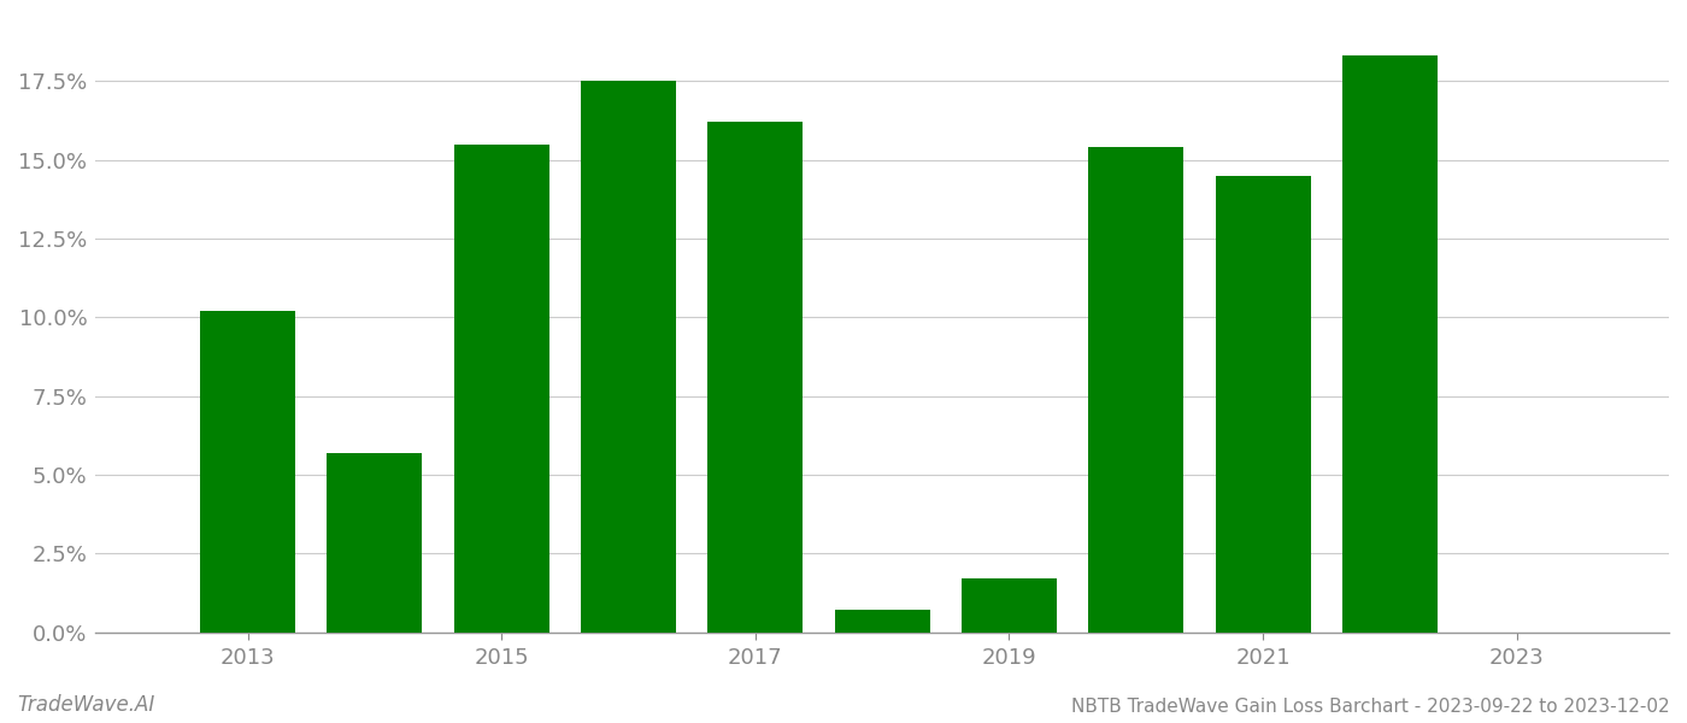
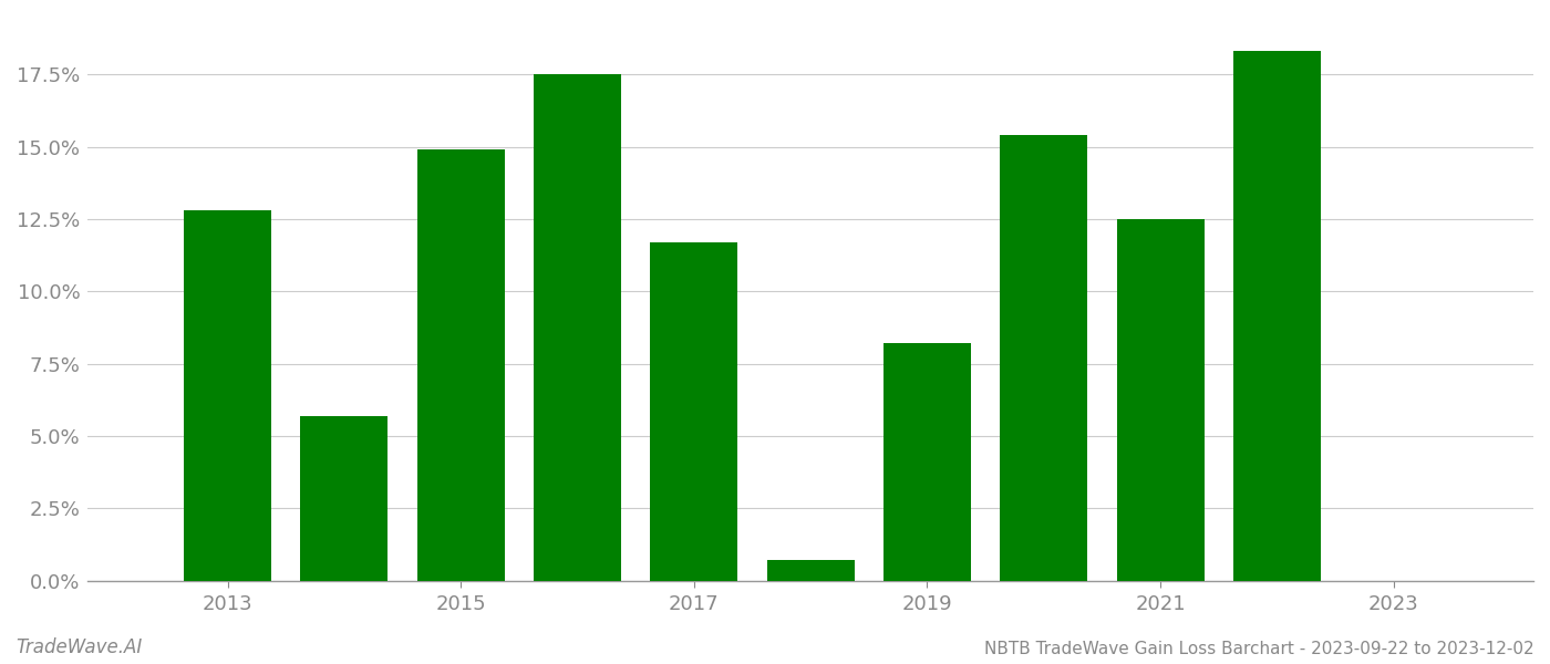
2013: 10.2% -> 12.8%
2015: 15.5% -> 14.9%
2017: 16.2% -> 11.7%
2019: 1.7% -> 8.2%
2021: 14.5% -> 12.5%
